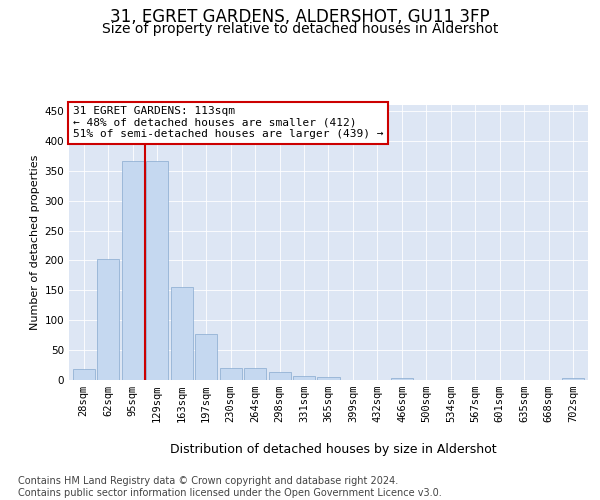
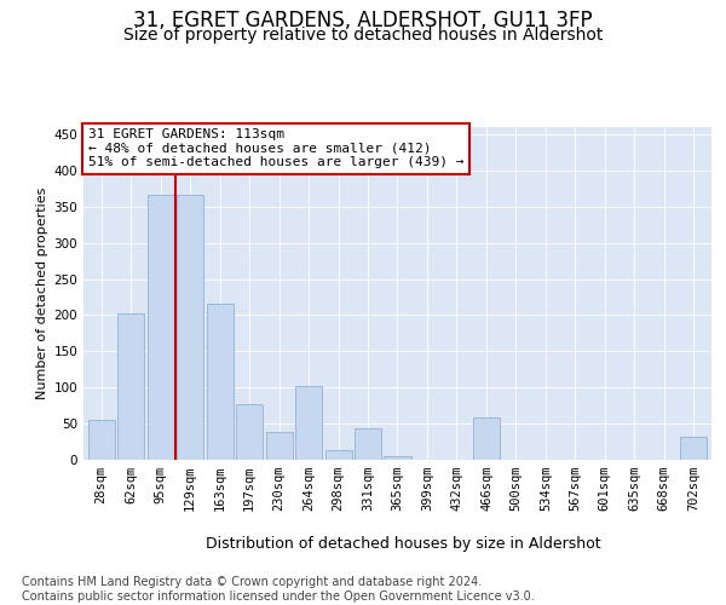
28sqm: 18 -> 56
163sqm: 155 -> 216
230sqm: 20 -> 38
264sqm: 20 -> 102
331sqm: 6 -> 44
466sqm: 4 -> 58
702sqm: 4 -> 32
